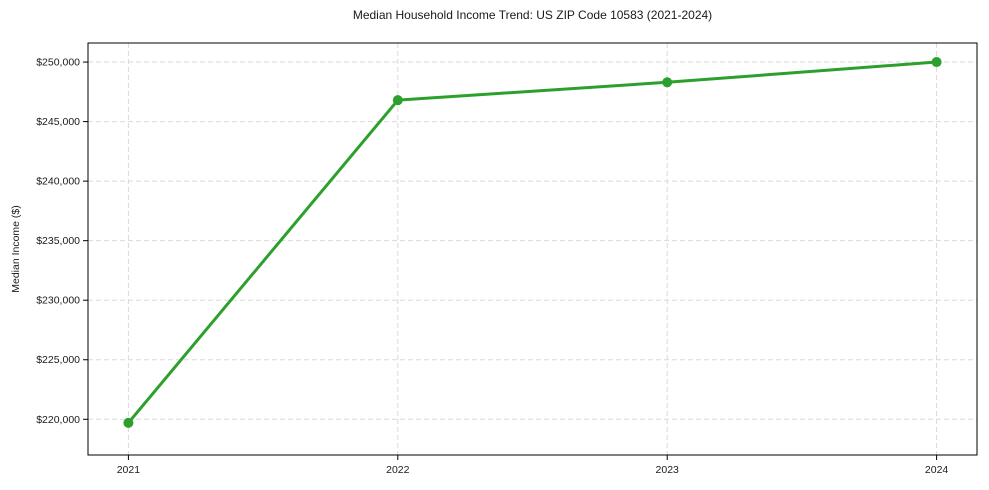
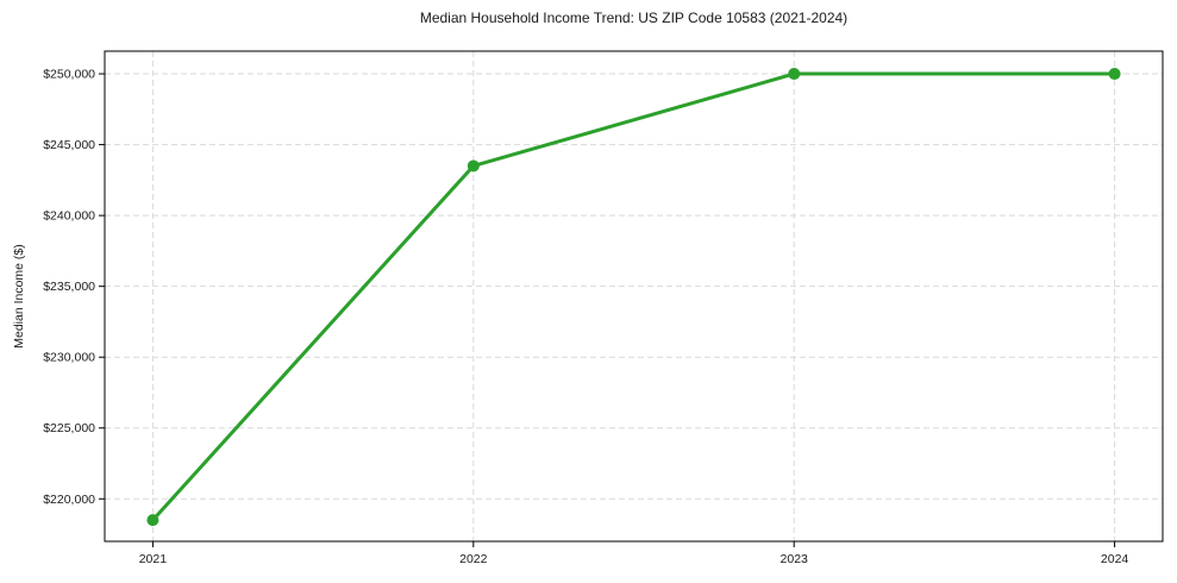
2021: $219700 -> $218500
2022: $246800 -> $243500
2023: $248300 -> $250000
